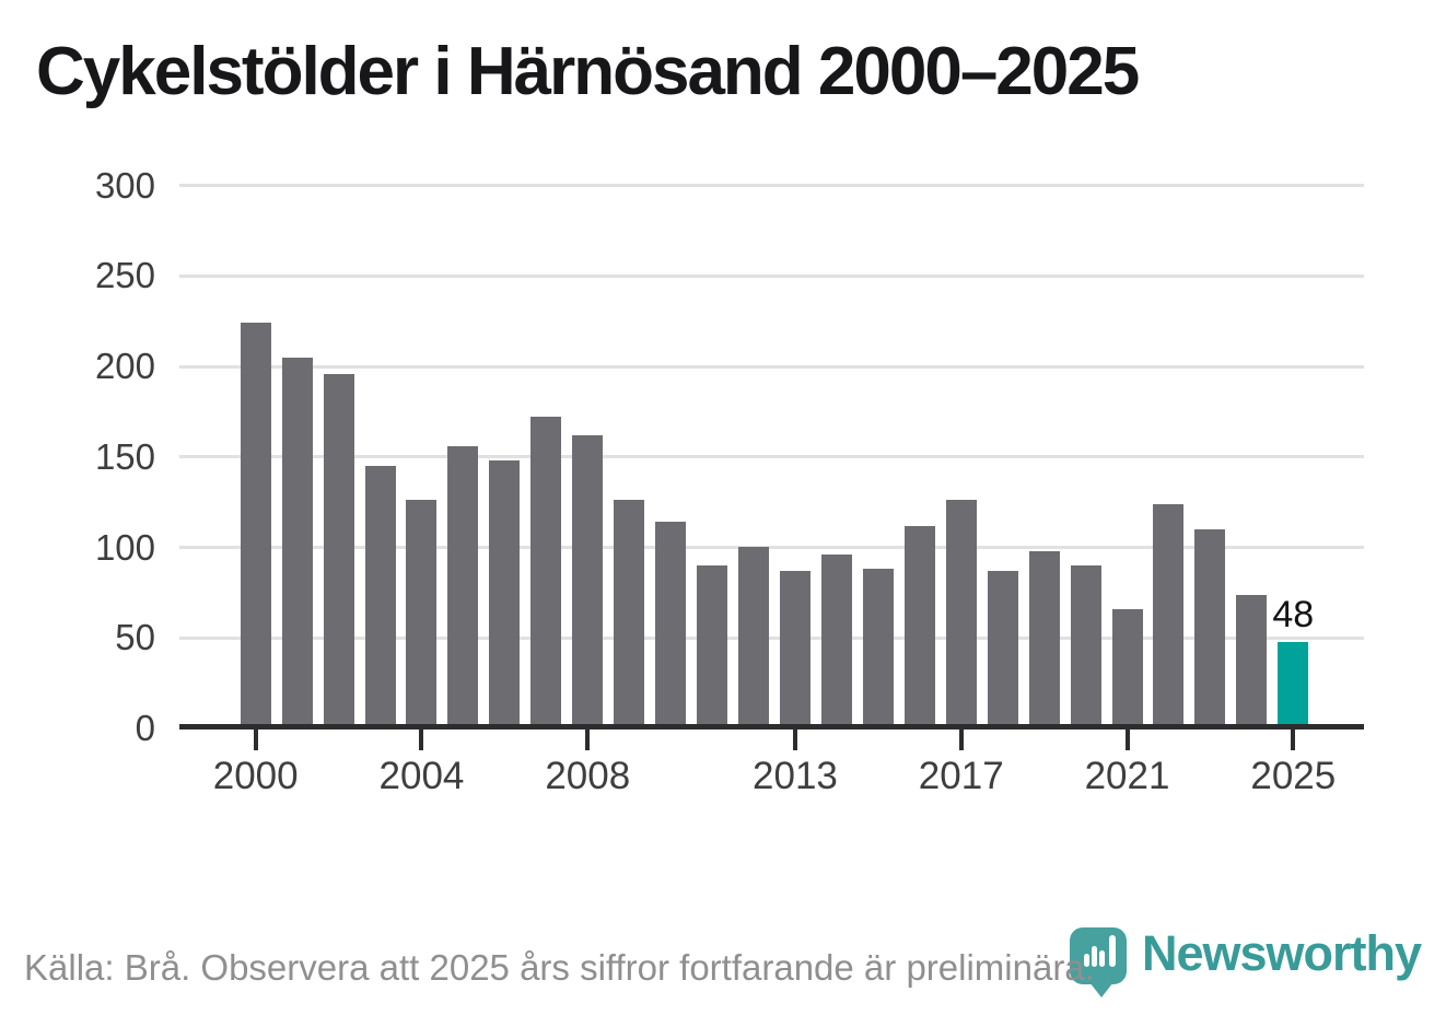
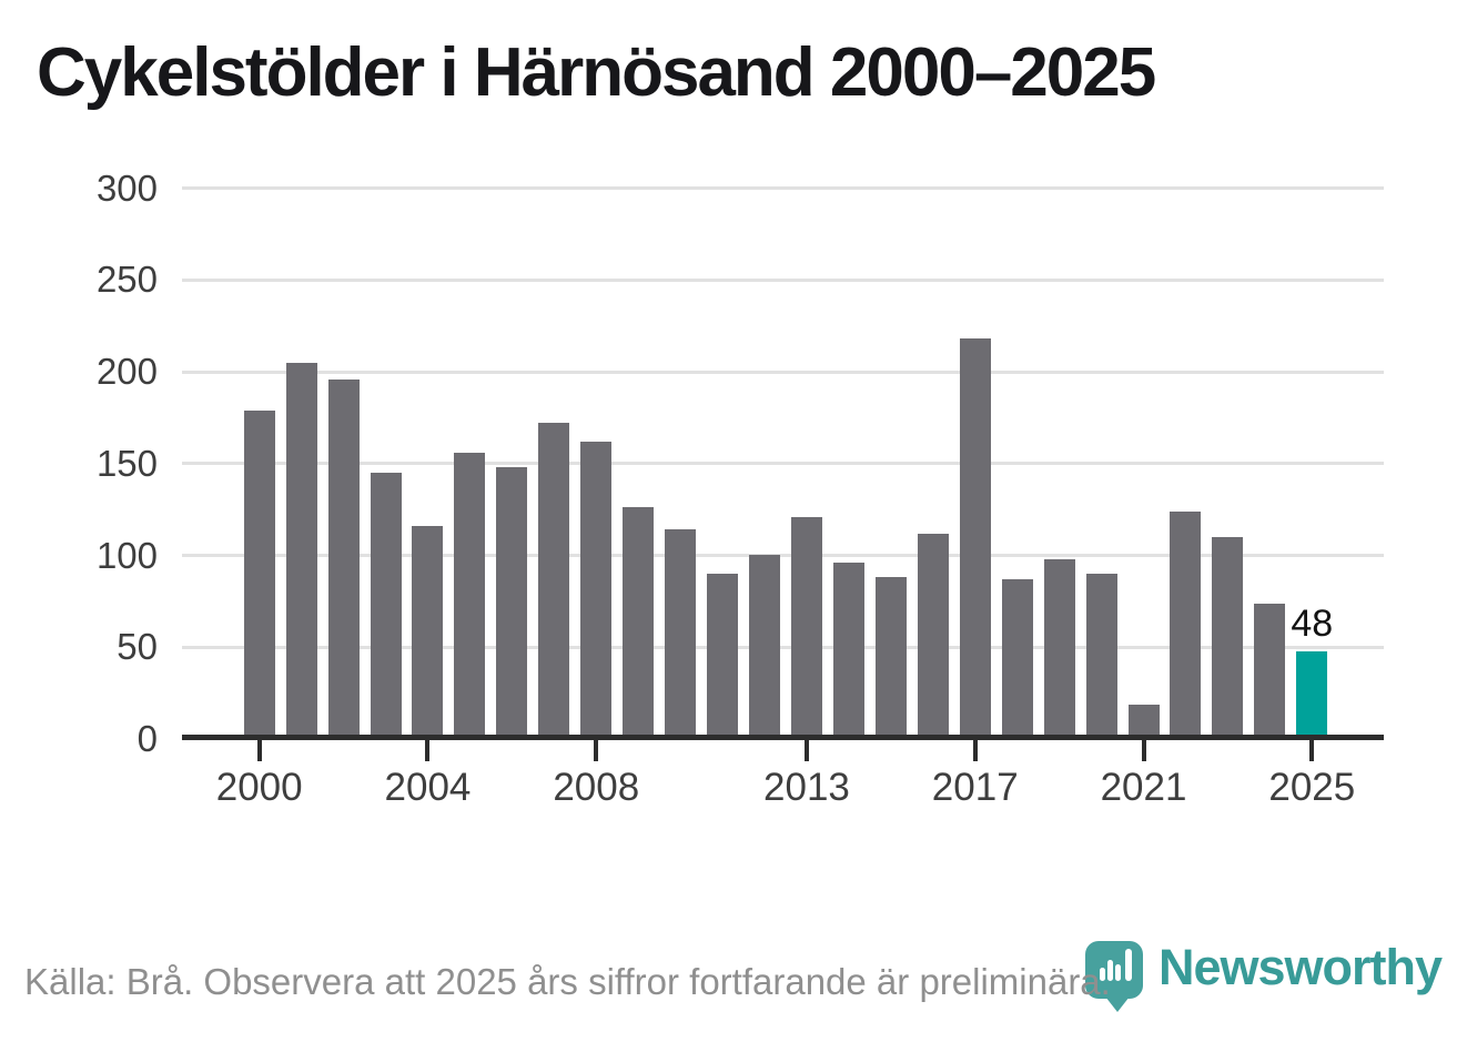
2000: 224 -> 179
2004: 126 -> 116
2013: 87 -> 121
2017: 126 -> 218
2021: 66 -> 19
